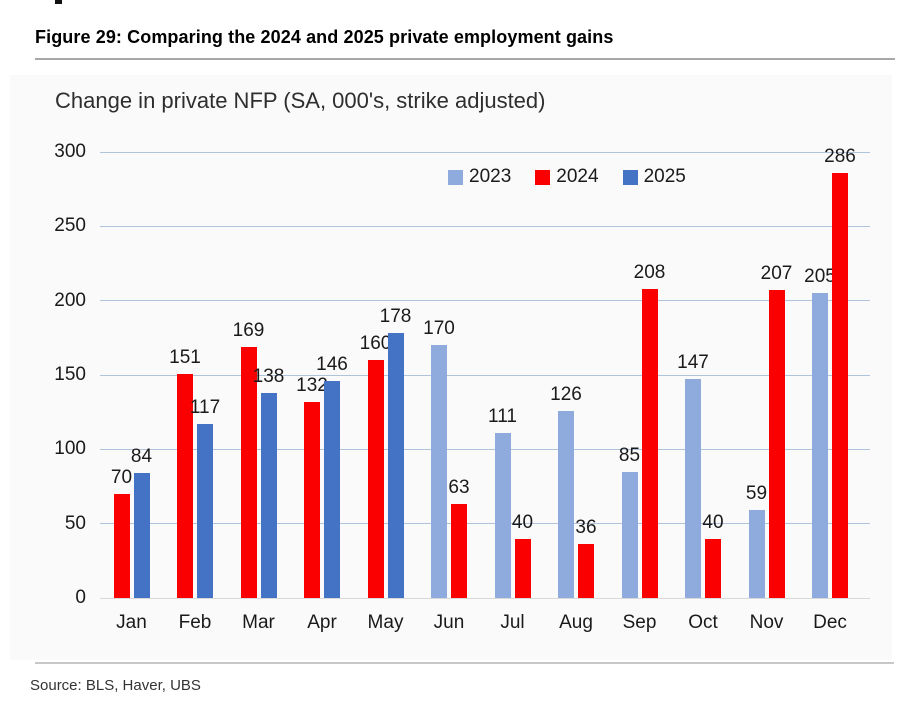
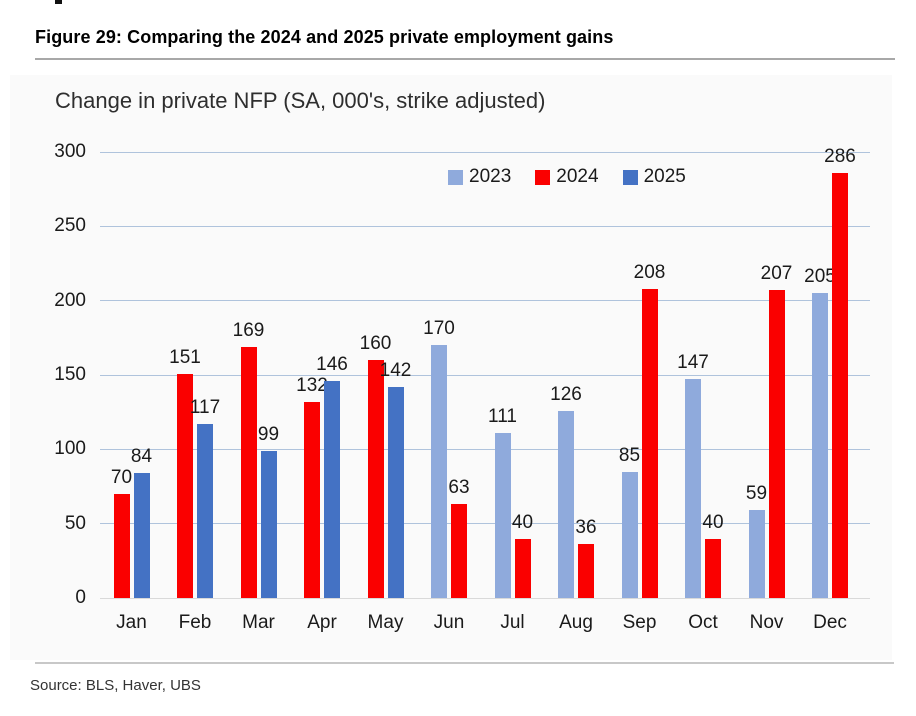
2025/Mar: 138 -> 99
2025/May: 178 -> 142
